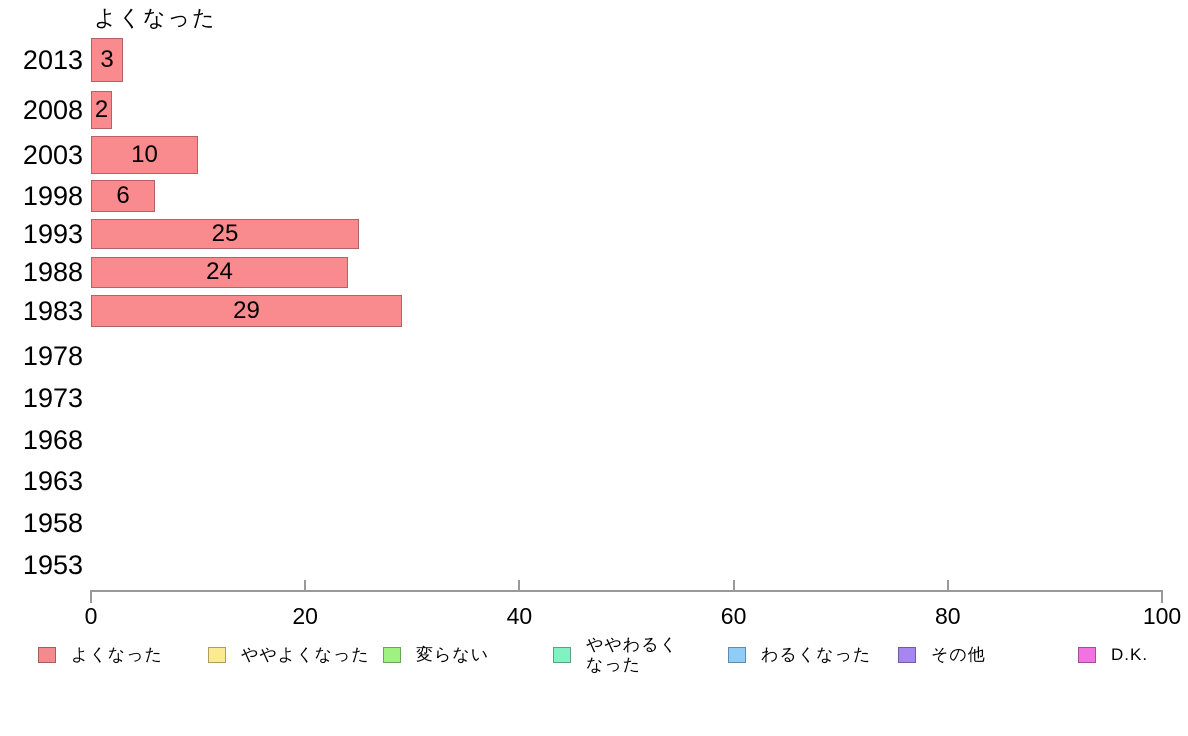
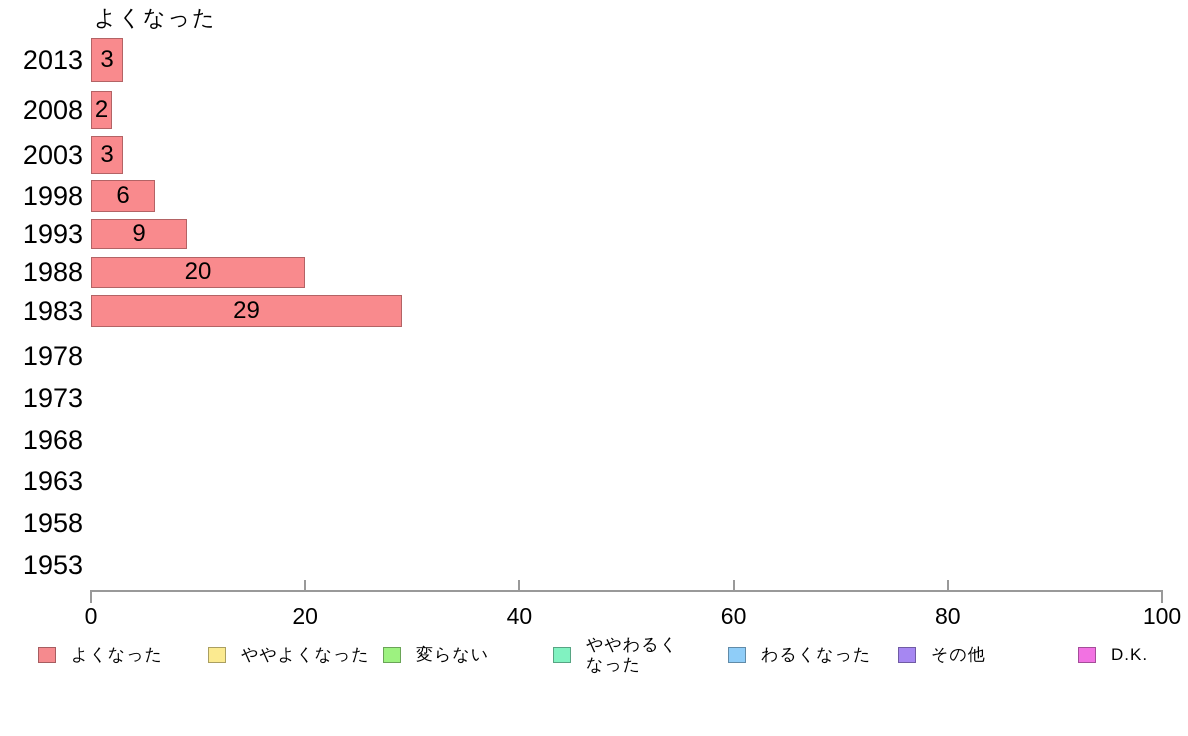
2003: 10 -> 3
1993: 25 -> 9
1988: 24 -> 20
